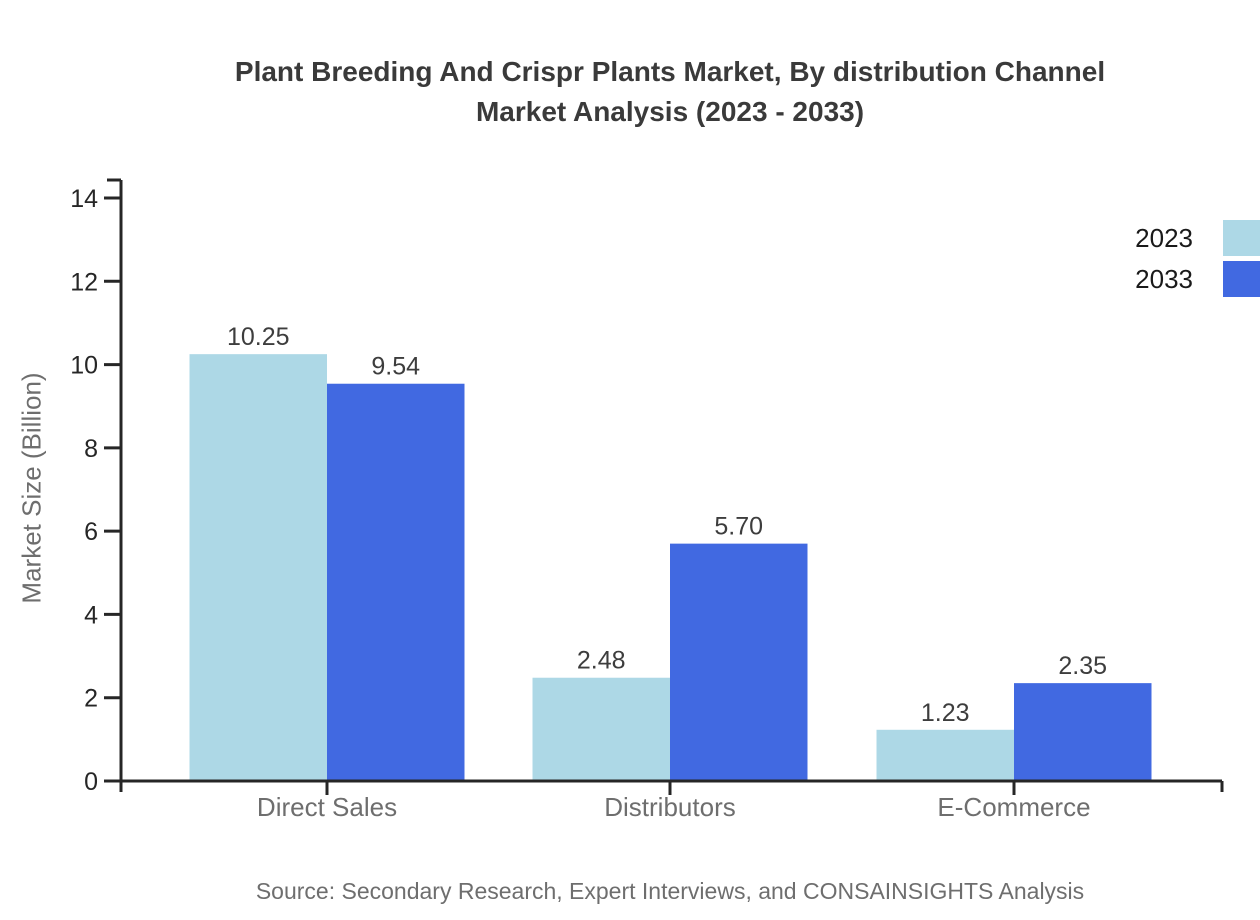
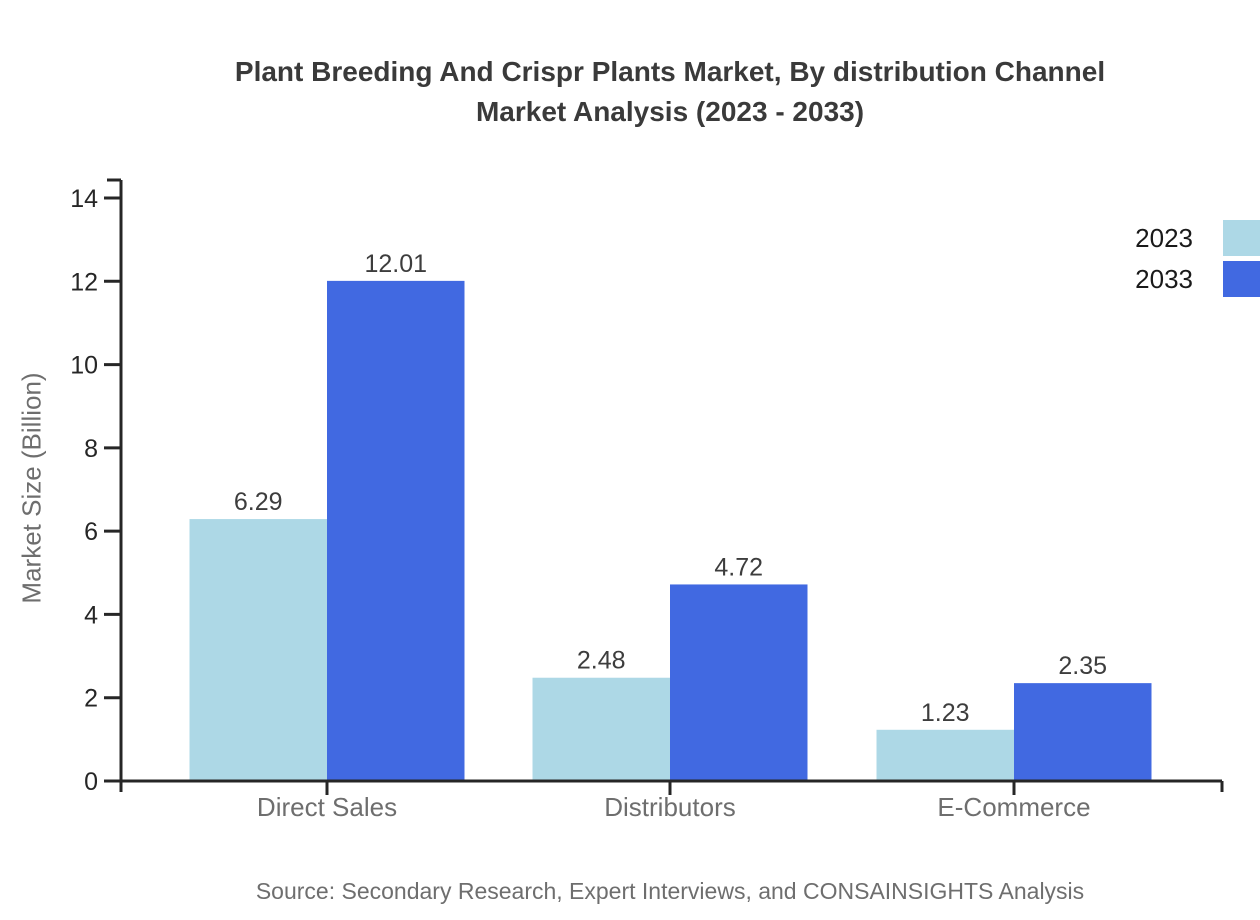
2023/Direct Sales: 10.25 -> 6.29
2033/Direct Sales: 9.54 -> 12.01
2033/Distributors: 5.70 -> 4.72
